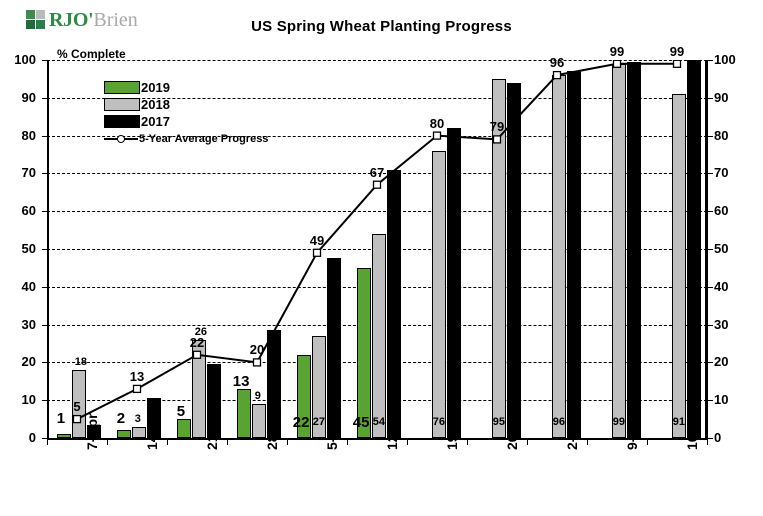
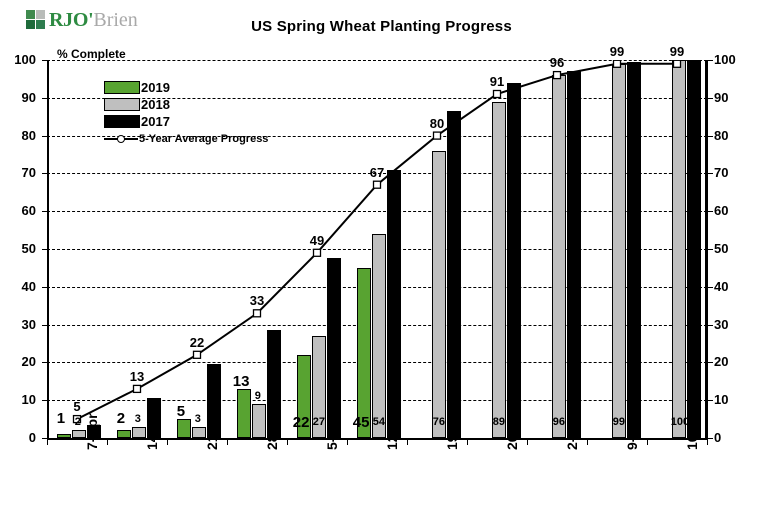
2018/7-Apr: 18 -> 2
2018/21-Apr: 26 -> 3
5-Year Average Progress/28-Apr: 20 -> 33
2017/19-May: 82 -> 86
2018/26-May: 95 -> 89
5-Year Average Progress/26-May: 79 -> 91
2018/16-Jun: 91 -> 100
